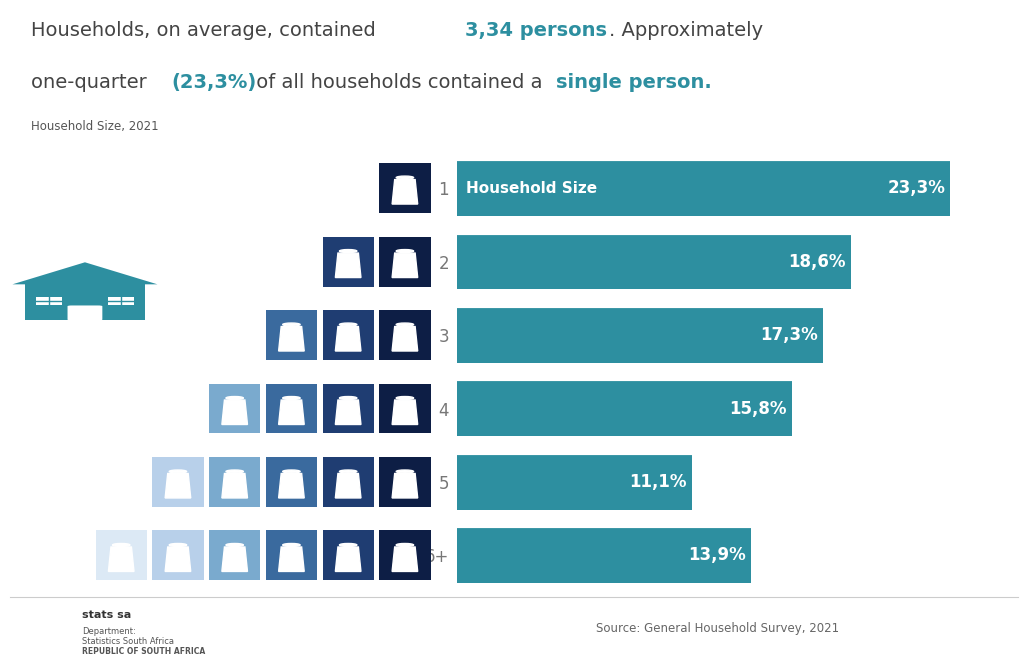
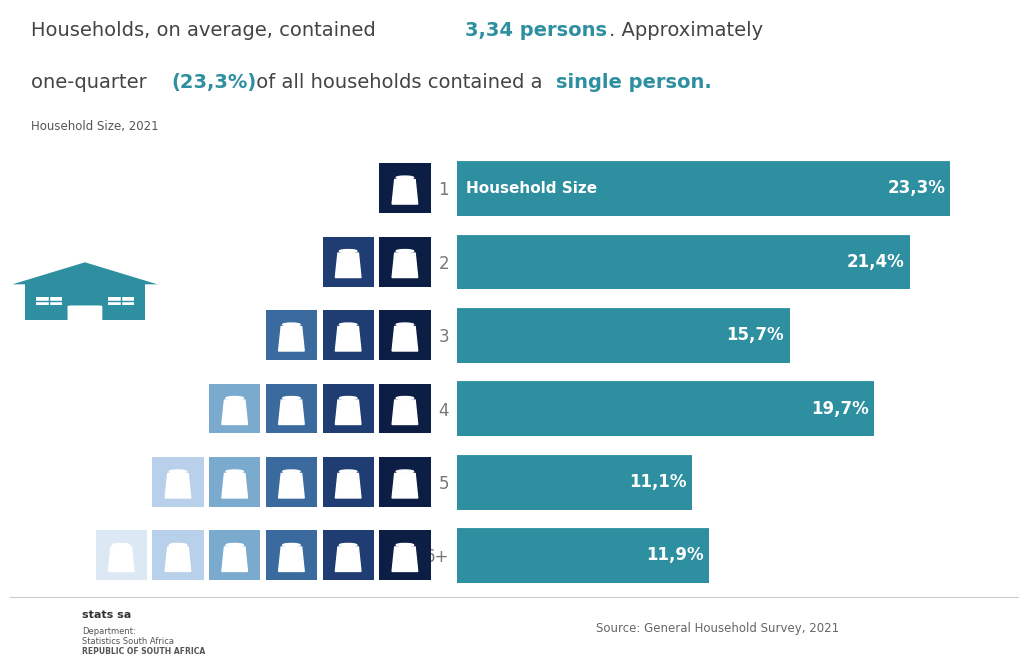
2: 18,6% -> 21,4%
3: 17,3% -> 15,7%
4: 15,8% -> 19,7%
6+: 13,9% -> 11,9%
